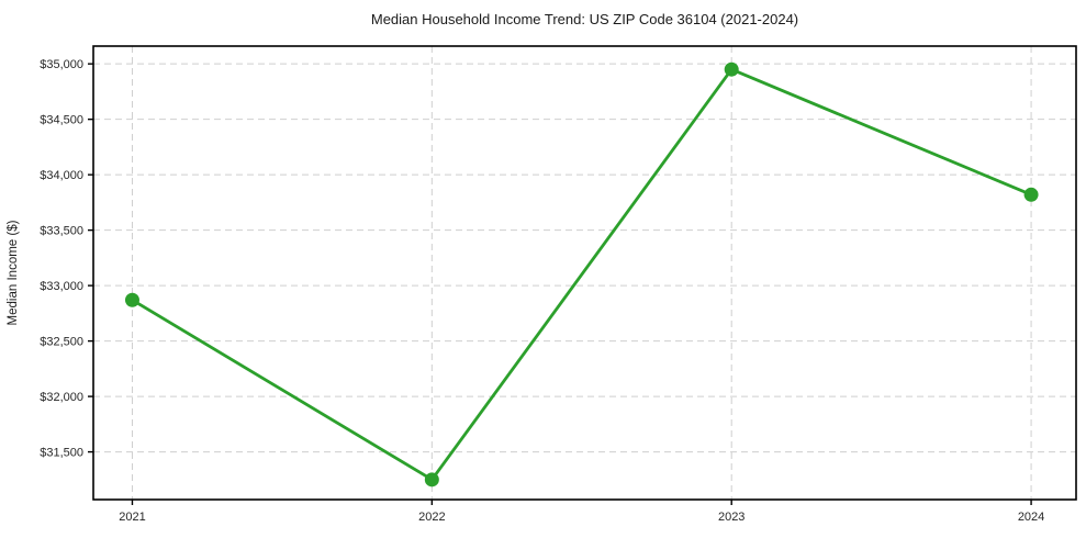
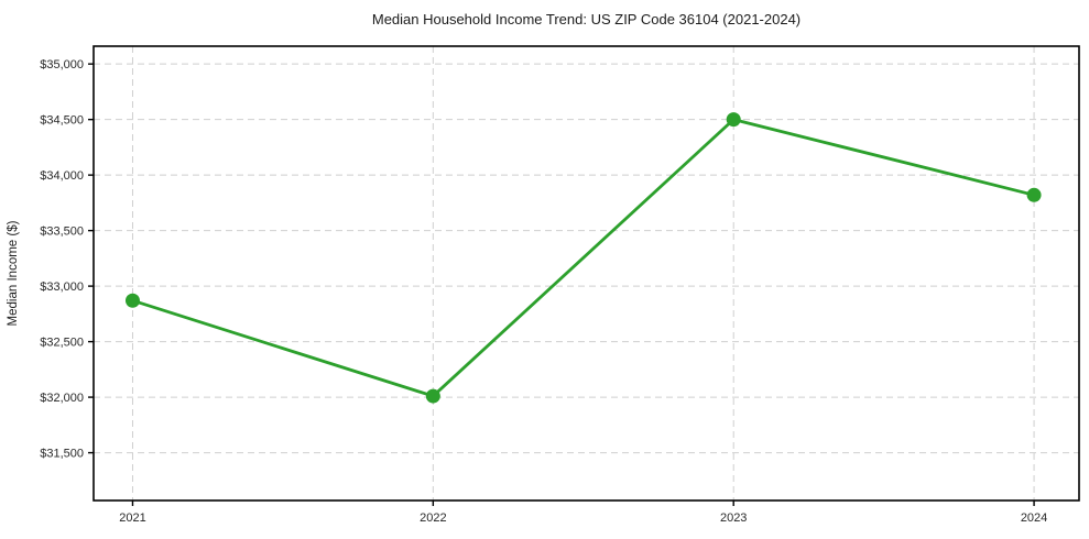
2022: $31250 -> $32010
2023: $34950 -> $34500
